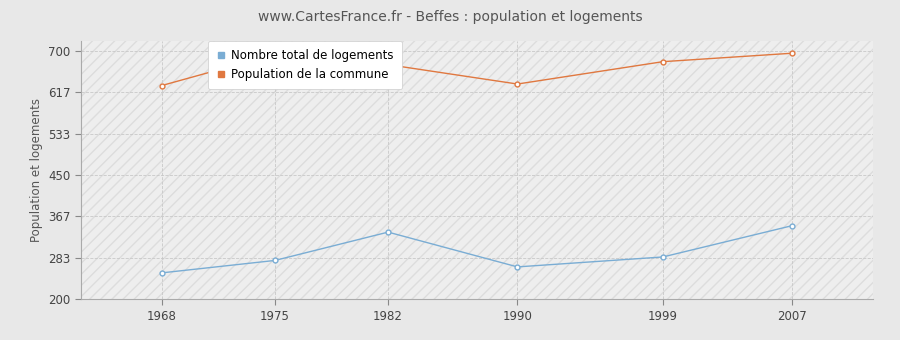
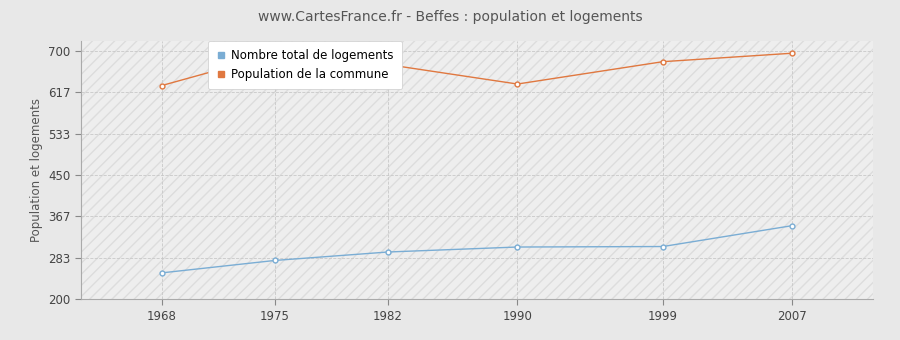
Nombre total de logements/1982: 335 -> 295
Nombre total de logements/1990: 265 -> 305
Nombre total de logements/1999: 285 -> 306
